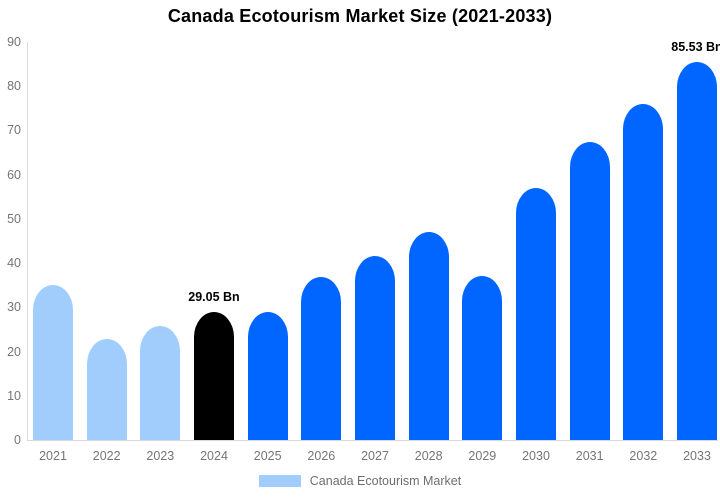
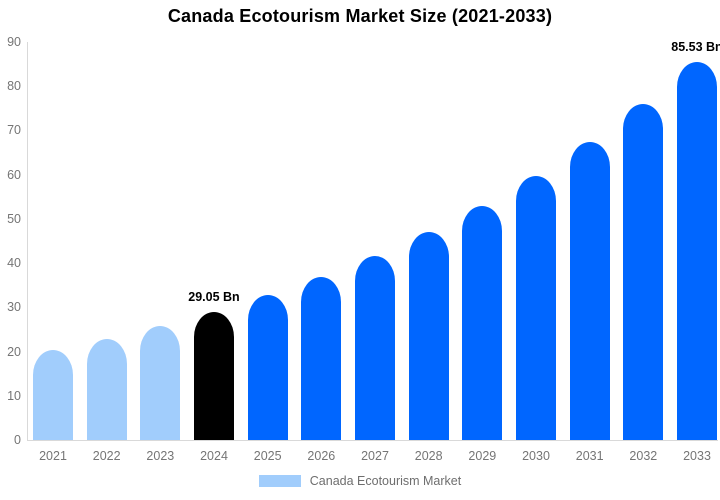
2021: 35 -> 20
2025: 29 -> 33
2029: 37 -> 53
2030: 57 -> 60
